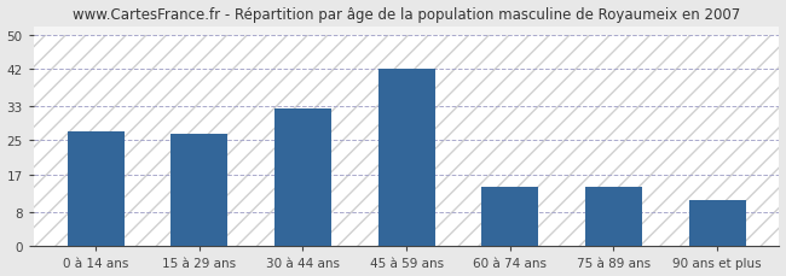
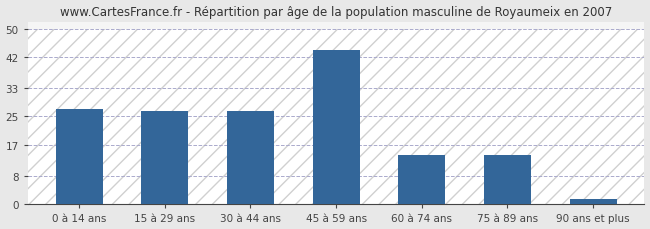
30 à 44 ans: 32.5 -> 26.5
45 à 59 ans: 42.0 -> 44.0
90 ans et plus: 11.0 -> 1.5
